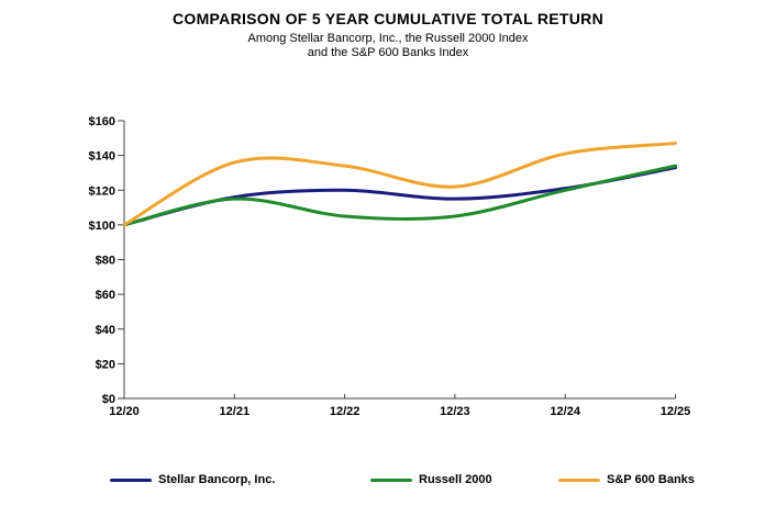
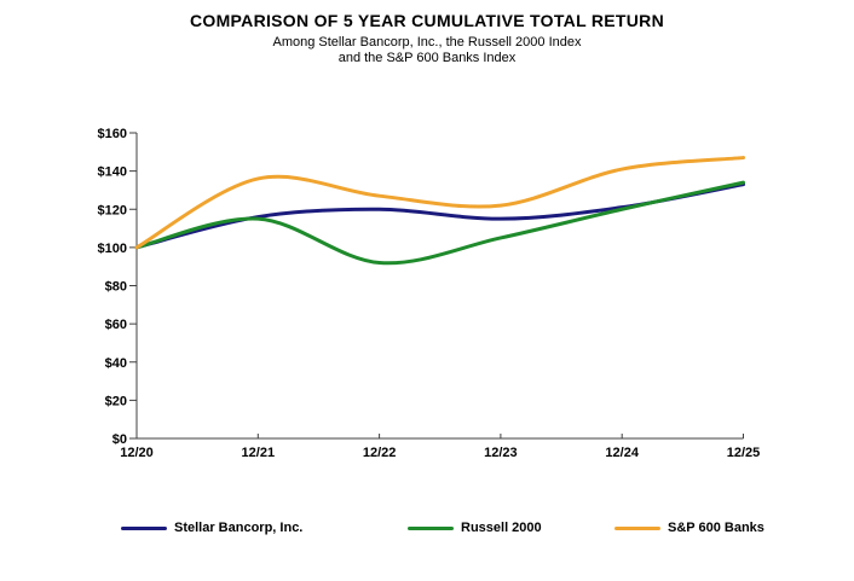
Russell 2000/12/22: $105 -> $92
S&P 600 Banks/12/22: $134 -> $127
